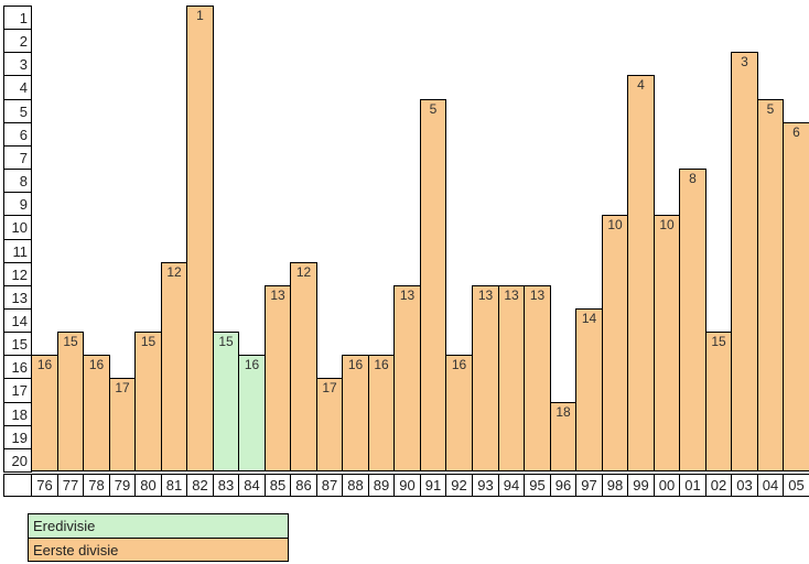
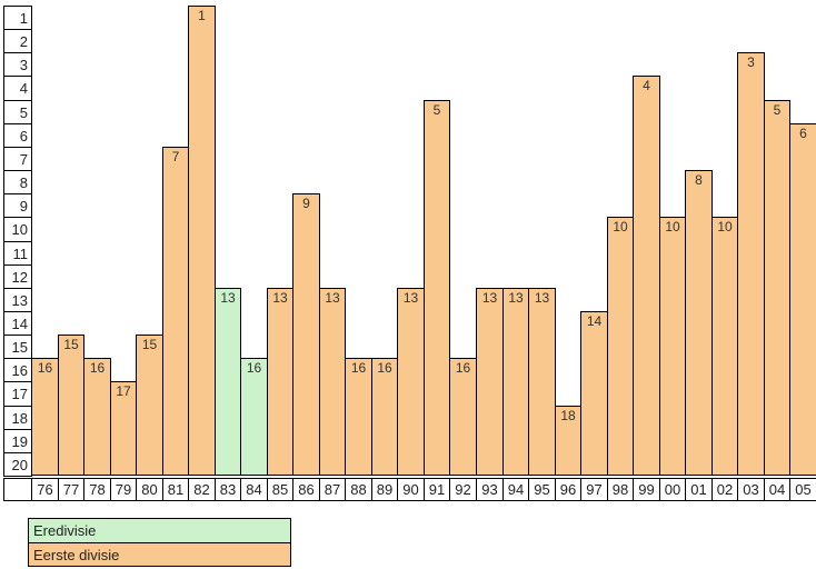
81: 12 -> 7
83: 15 -> 13
86: 12 -> 9
87: 17 -> 13
02: 15 -> 10
